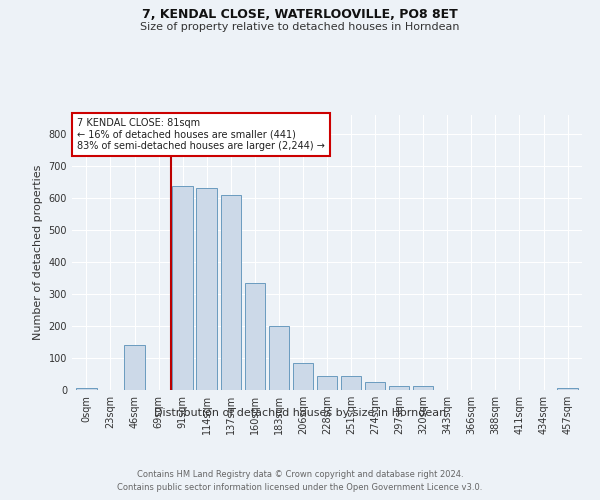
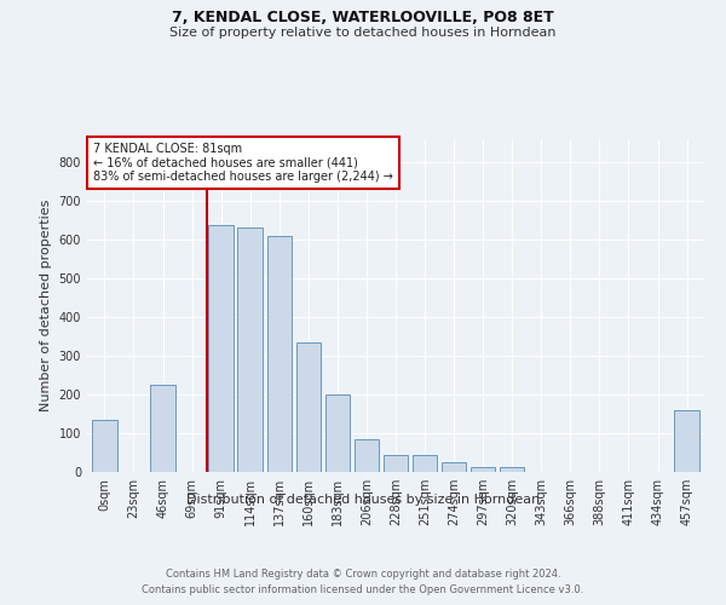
0sqm: 5 -> 135
46sqm: 140 -> 225
457sqm: 5 -> 160
